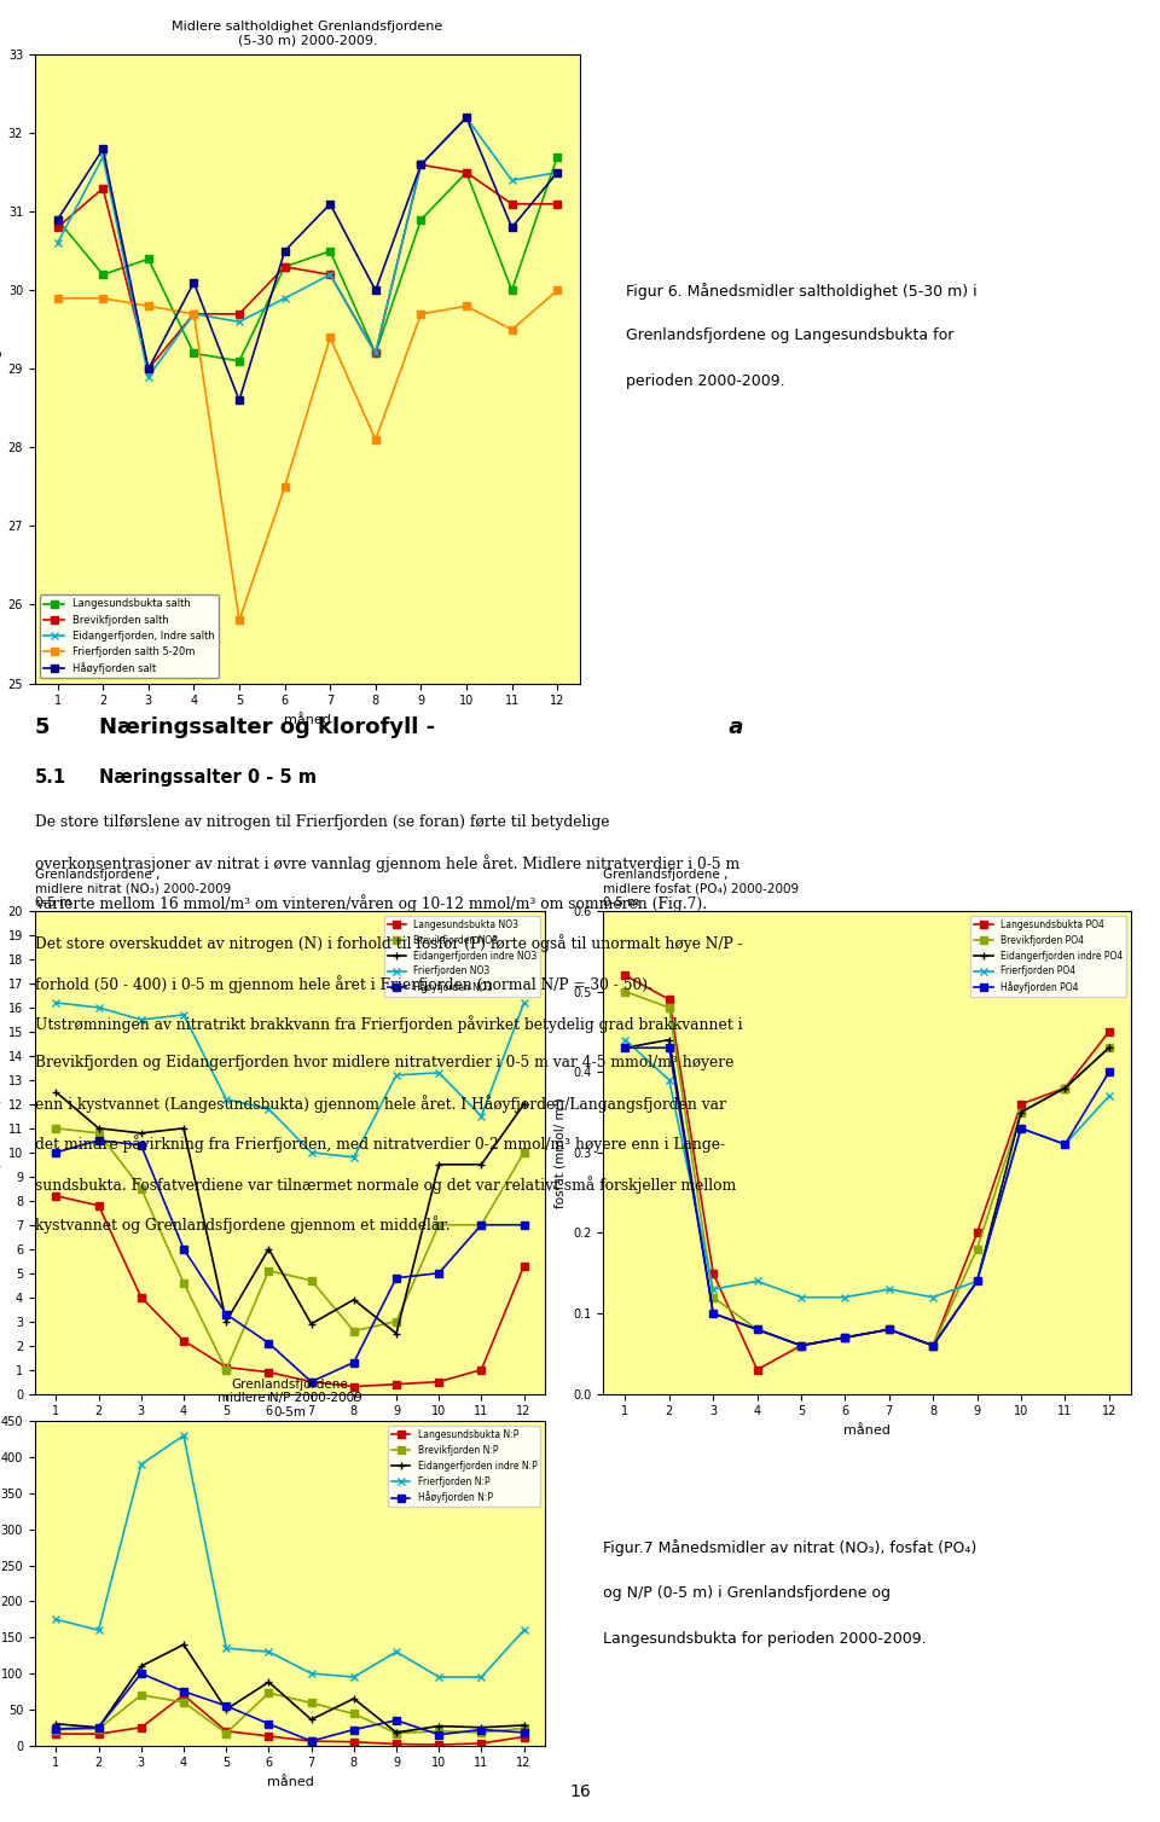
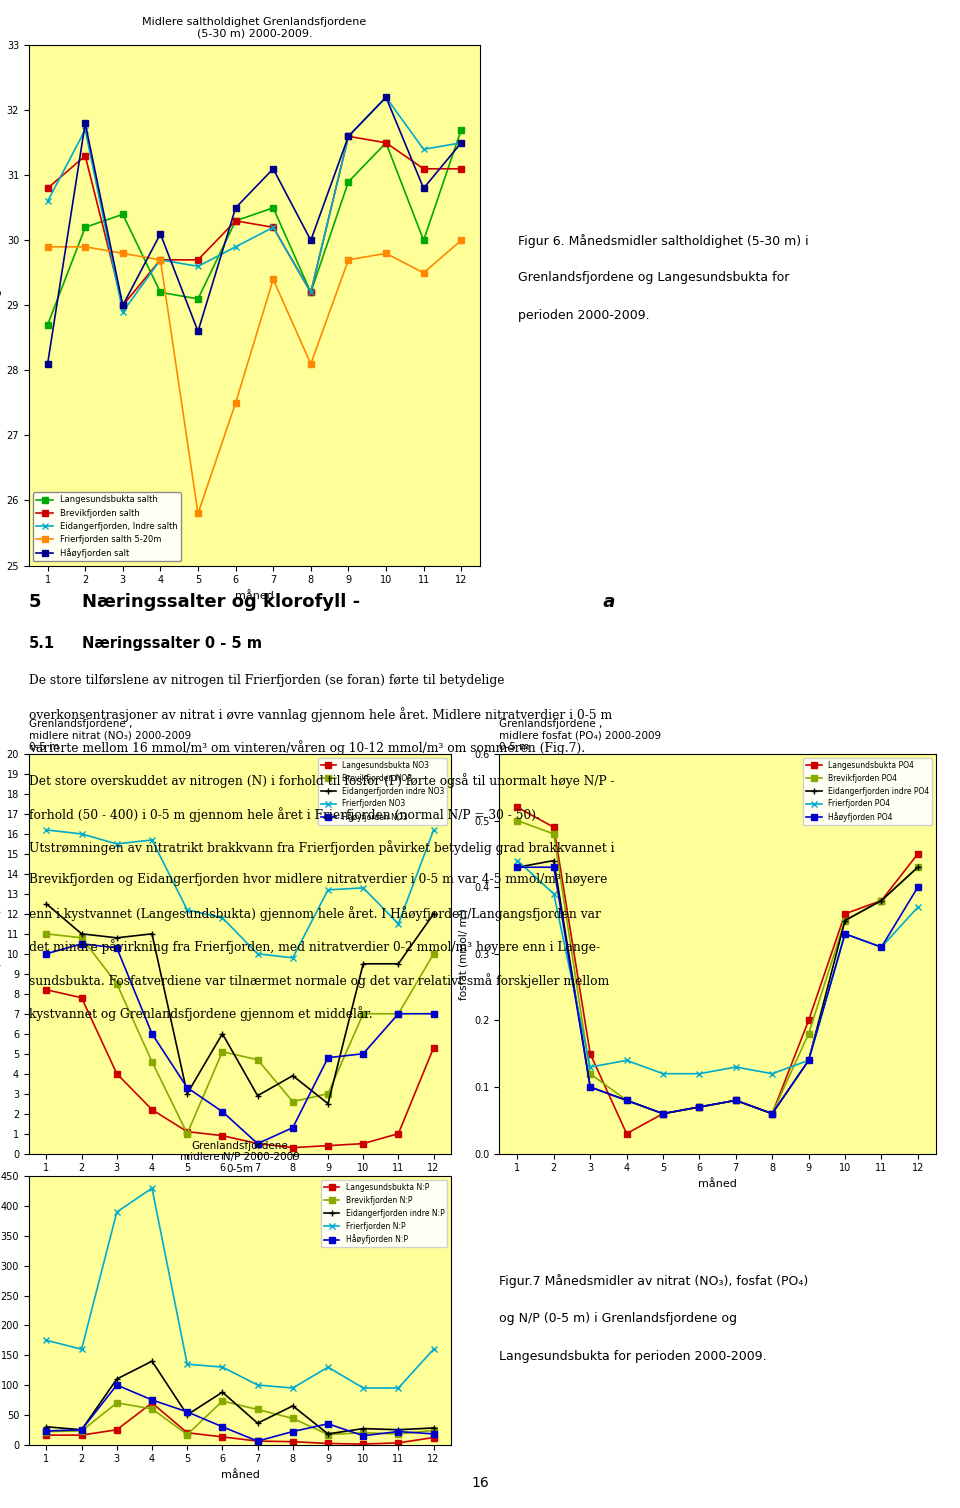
Midlere saltholdighet Grenlandsfjordene (5-30 m) 2000-2009./Langesundsbukta salth/1: 30.9 -> 28.7
Midlere saltholdighet Grenlandsfjordene (5-30 m) 2000-2009./Håøyfjorden salt/1: 30.9 -> 28.1
